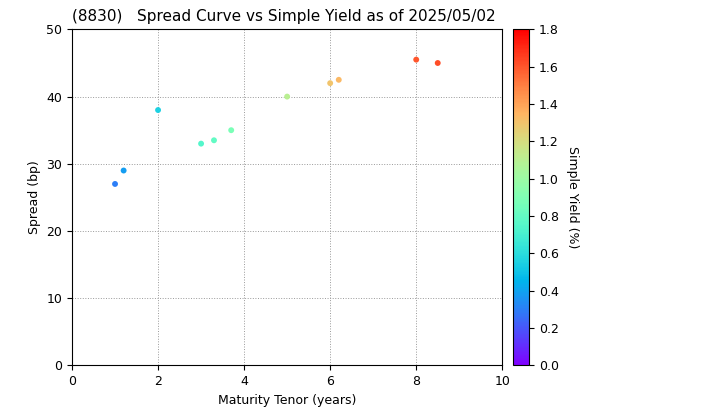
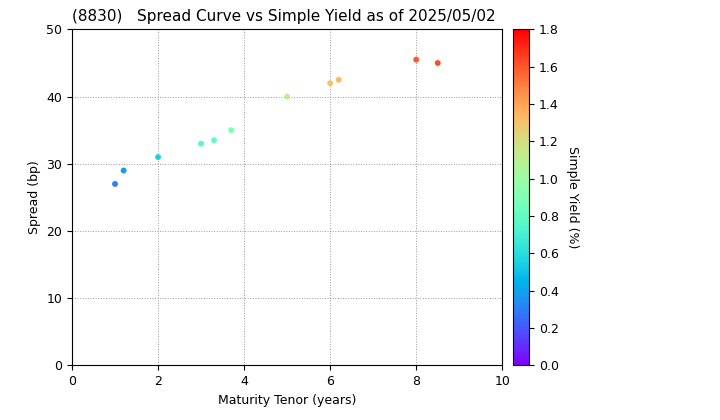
2: 38.0 -> 31.0
